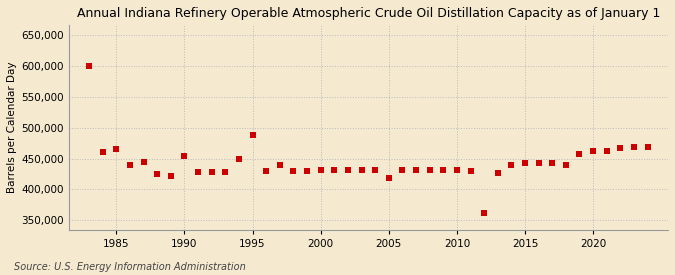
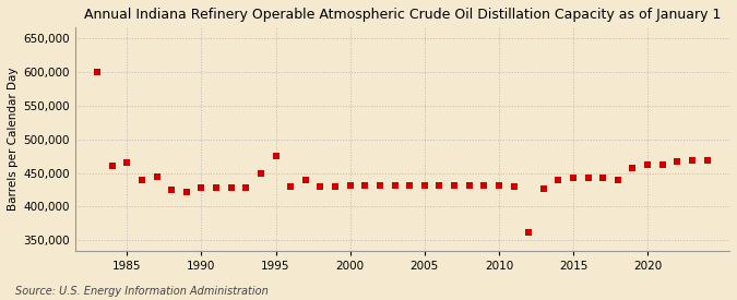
1990: 454,000 -> 428,000
1995: 488,000 -> 475,000
2005: 418,000 -> 432,000
